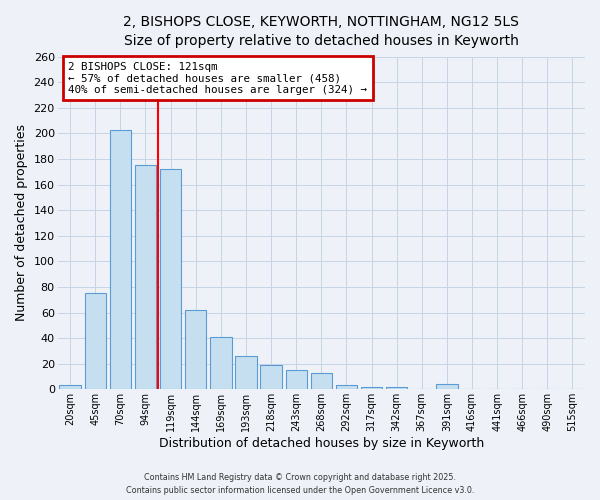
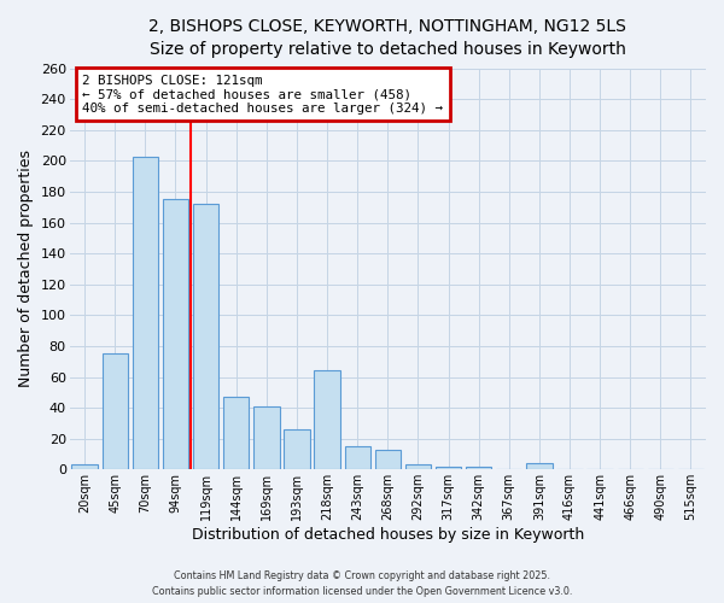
144sqm: 62 -> 47
218sqm: 19 -> 64
